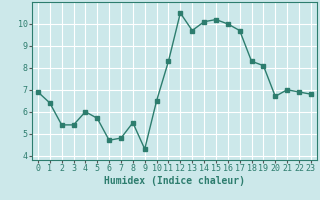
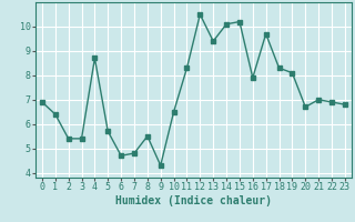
4: 6.0 -> 8.7
13: 9.7 -> 9.4
16: 10.0 -> 7.9
